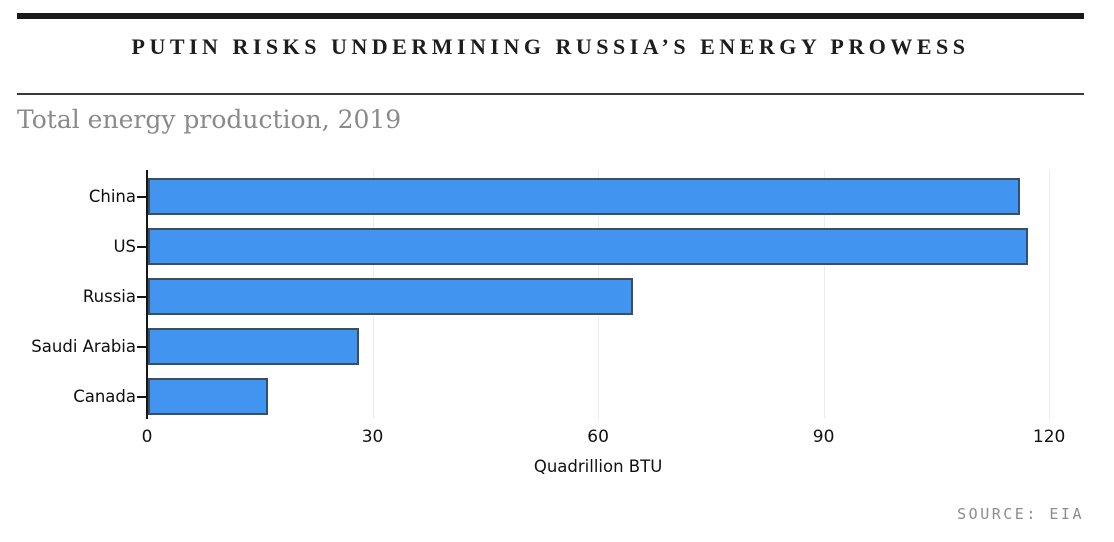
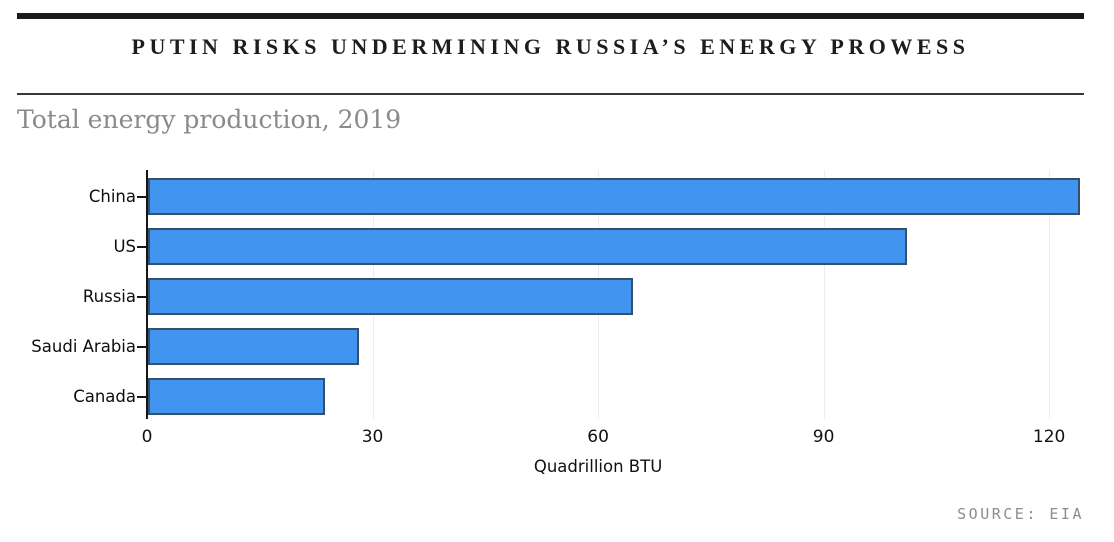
China: 116 -> 124
US: 117 -> 101
Canada: 16 -> 24
